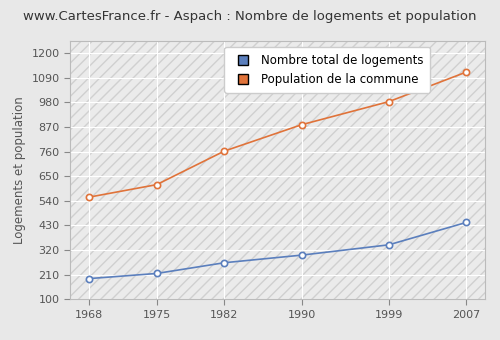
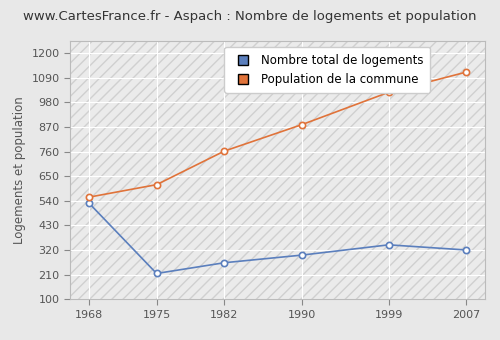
Nombre total de logements/1968: 192 -> 530
Population de la commune/1999: 983 -> 1025
Nombre total de logements/2007: 443 -> 320
